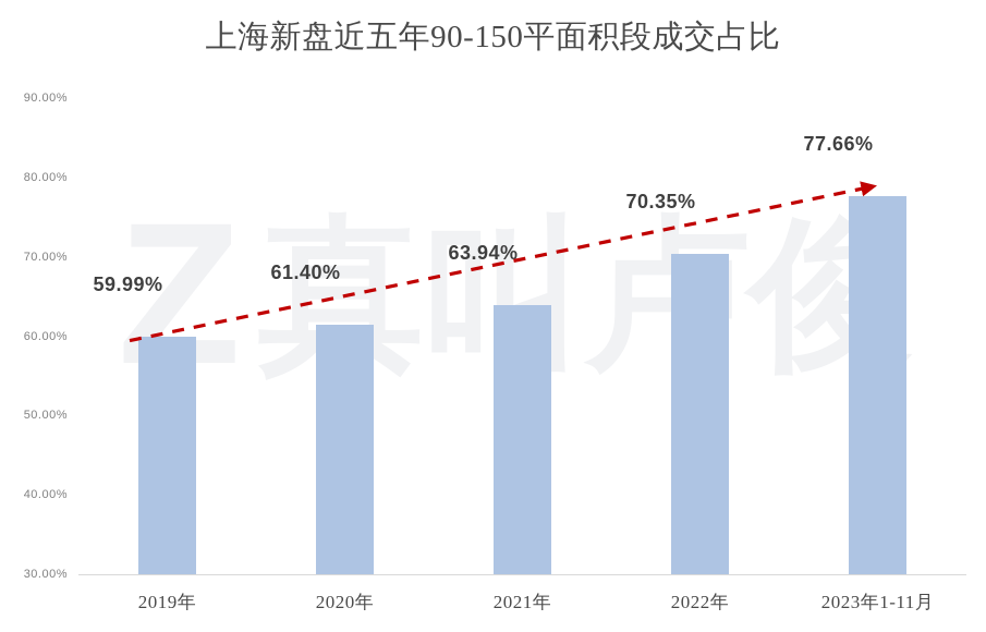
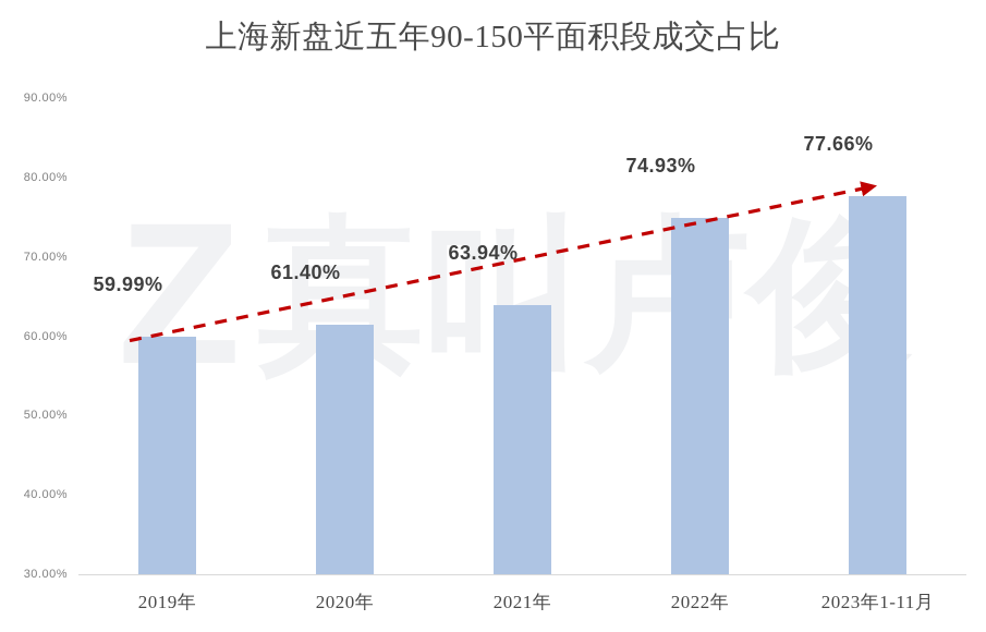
2022年: 70.35% -> 74.93%
